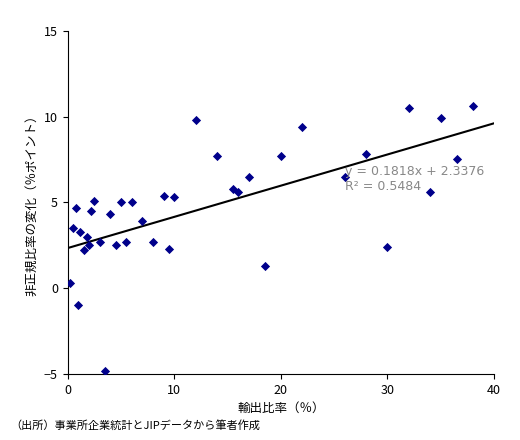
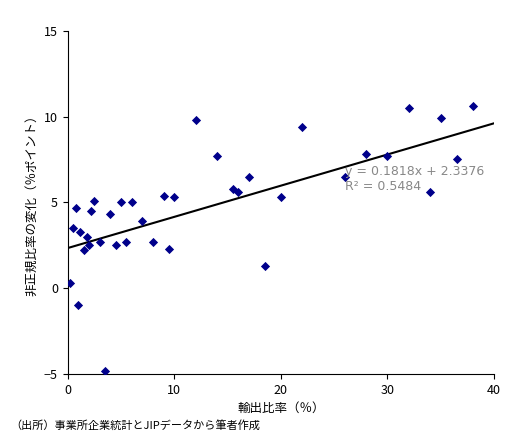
20: 7.7 -> 5.3
30: 2.4 -> 7.7
